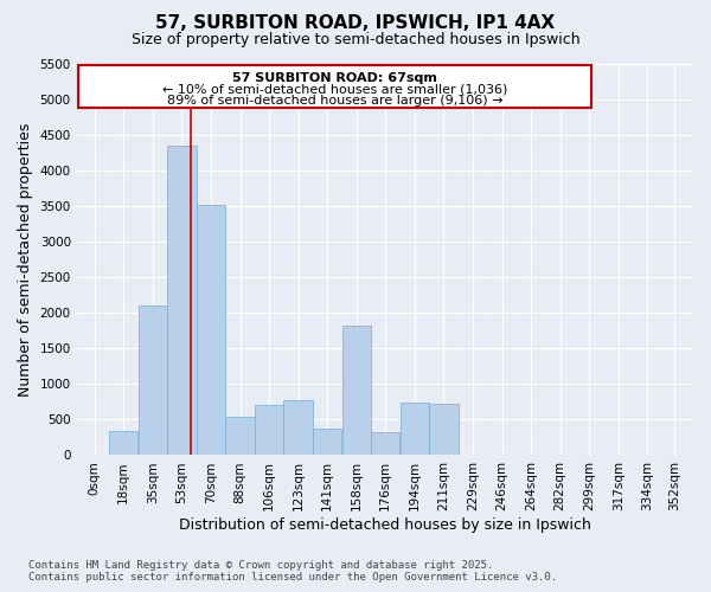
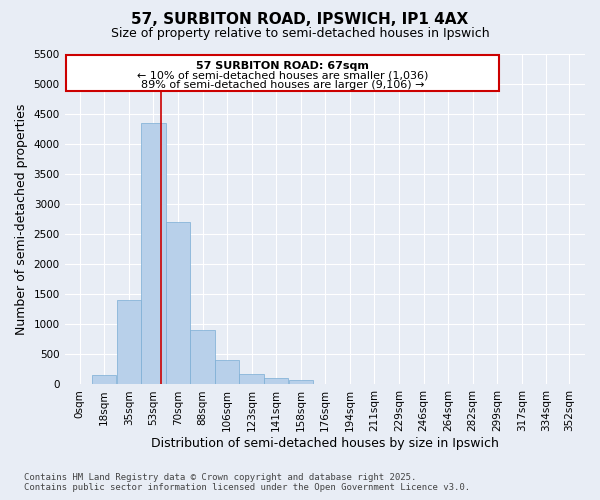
18sqm: 340 -> 150
35sqm: 2100 -> 1400
70sqm: 3520 -> 2700
88sqm: 540 -> 900
106sqm: 700 -> 400
123sqm: 780 -> 180
141sqm: 380 -> 100
158sqm: 1820 -> 80
176sqm: 320 -> 0
194sqm: 740 -> 0
211sqm: 720 -> 0
